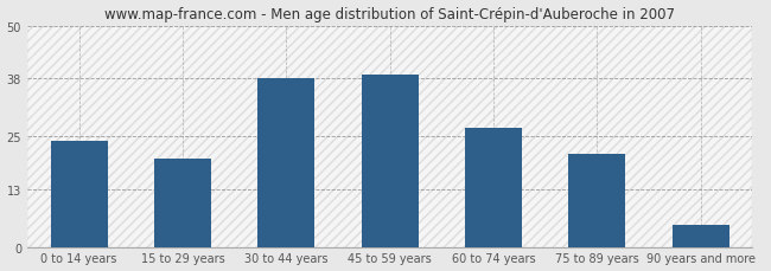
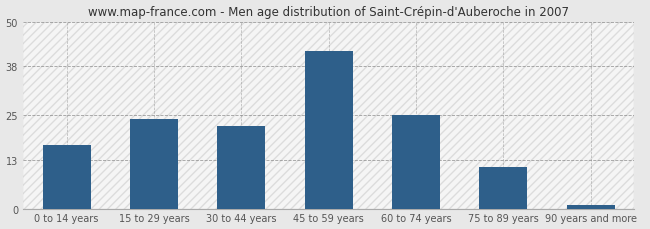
0 to 14 years: 24 -> 17
15 to 29 years: 20 -> 24
30 to 44 years: 38 -> 22
45 to 59 years: 39 -> 42
60 to 74 years: 27 -> 25
75 to 89 years: 21 -> 11
90 years and more: 5 -> 1
